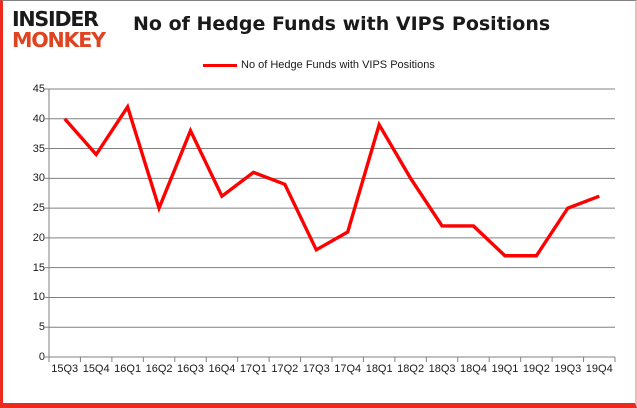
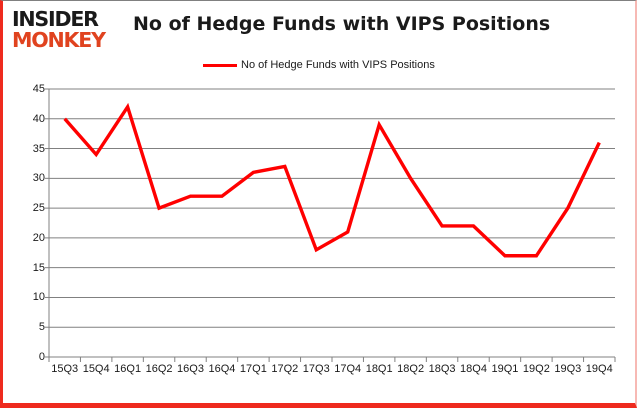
16Q3: 38 -> 27
17Q2: 29 -> 32
19Q4: 27 -> 36
